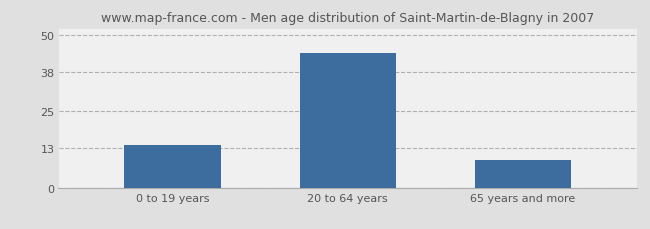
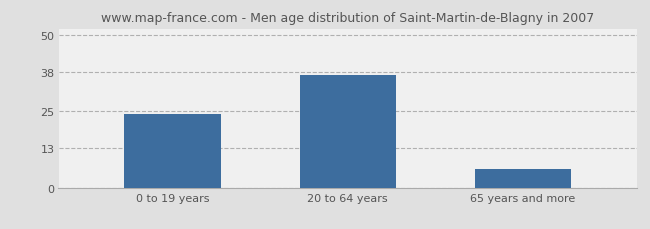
0 to 19 years: 14 -> 24
20 to 64 years: 44 -> 37
65 years and more: 9 -> 6
